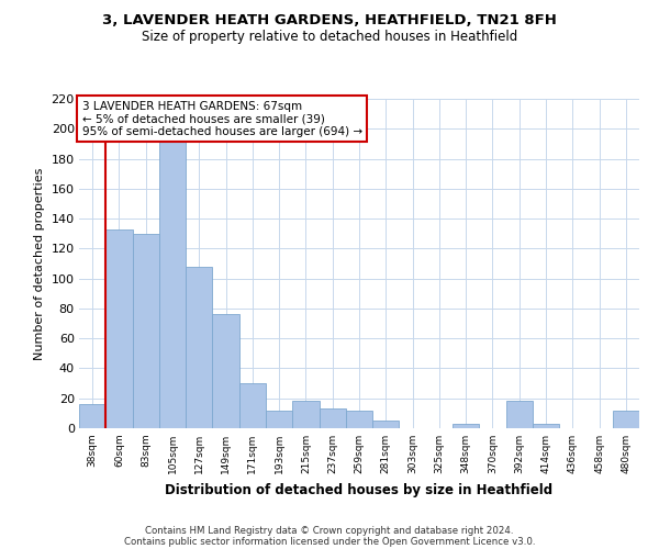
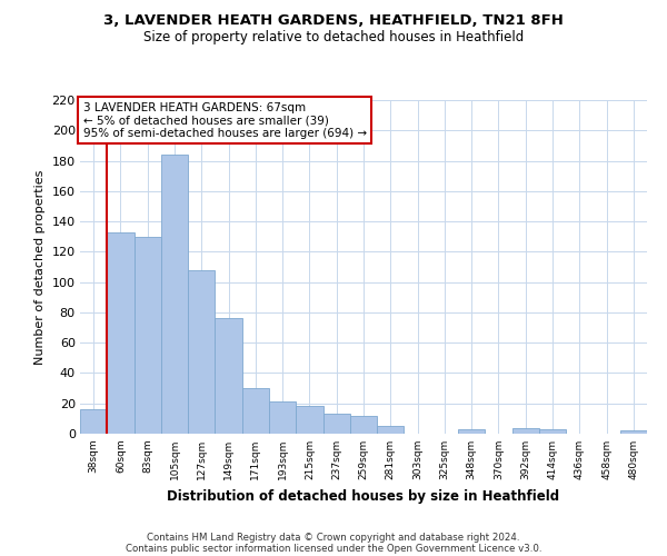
105sqm: 192 -> 184
193sqm: 12 -> 21
392sqm: 18 -> 4
480sqm: 12 -> 2
